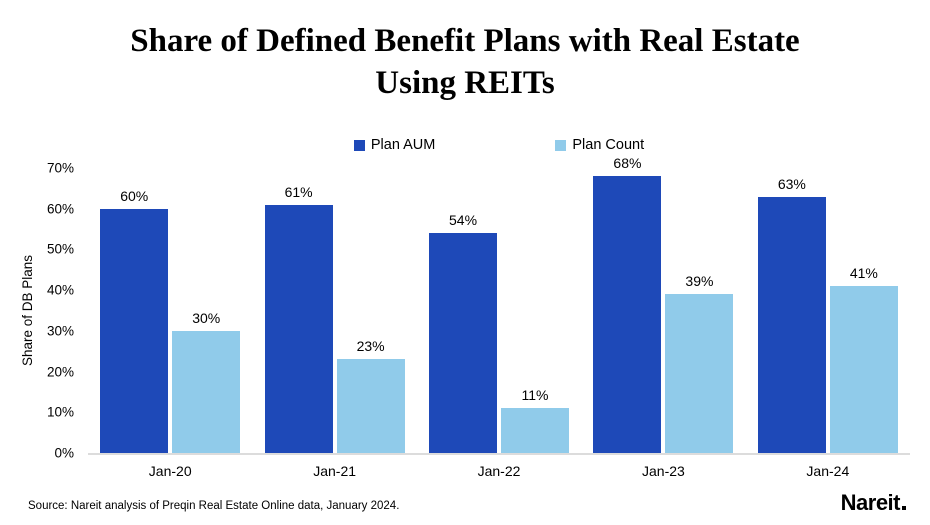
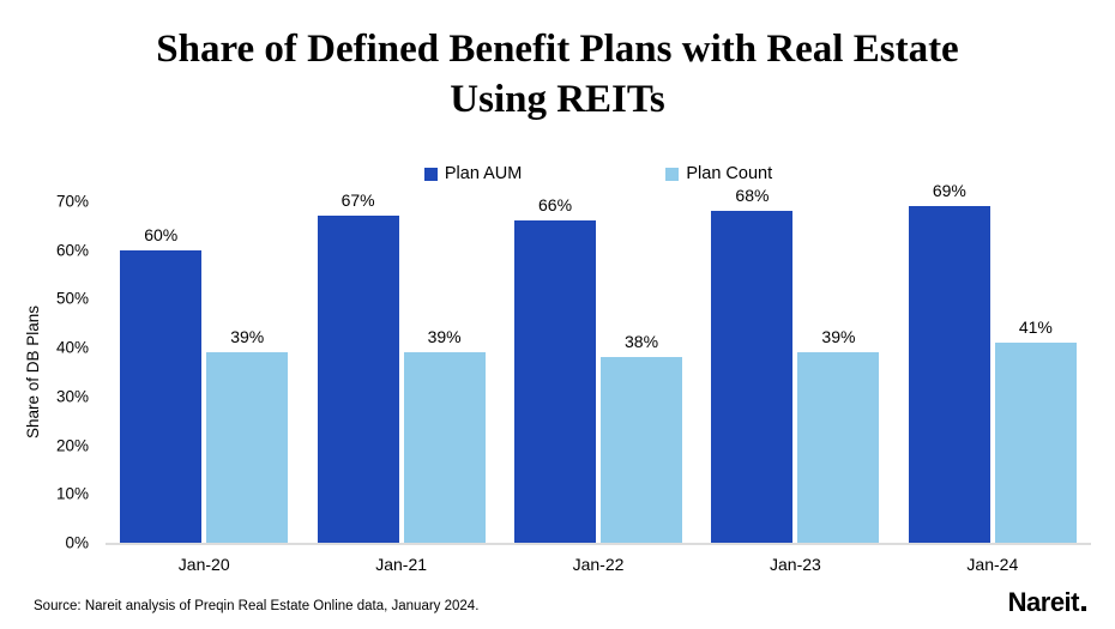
Plan Count/Jan-20: 30% -> 39%
Plan AUM/Jan-21: 61% -> 67%
Plan Count/Jan-21: 23% -> 39%
Plan AUM/Jan-22: 54% -> 66%
Plan Count/Jan-22: 11% -> 38%
Plan AUM/Jan-24: 63% -> 69%
